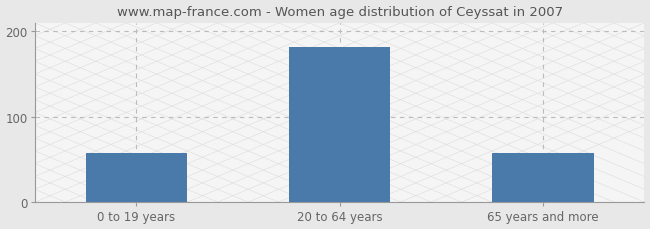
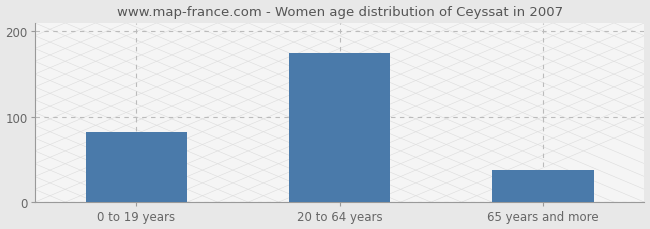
0 to 19 years: 58 -> 82
20 to 64 years: 182 -> 175
65 years and more: 58 -> 38
